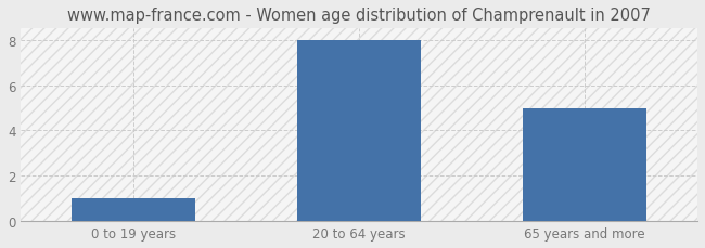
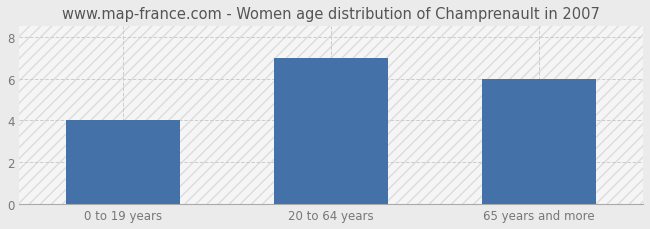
0 to 19 years: 1 -> 4
20 to 64 years: 8 -> 7
65 years and more: 5 -> 6
